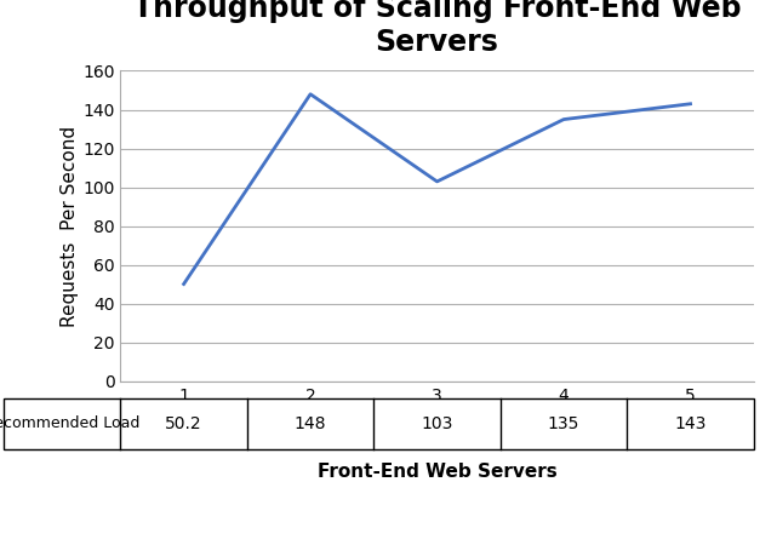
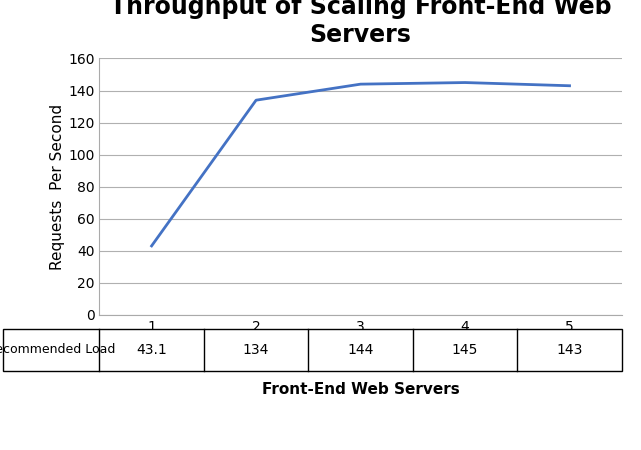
1: 50.2 -> 43.1
2: 148 -> 134
3: 103 -> 144
4: 135 -> 145
